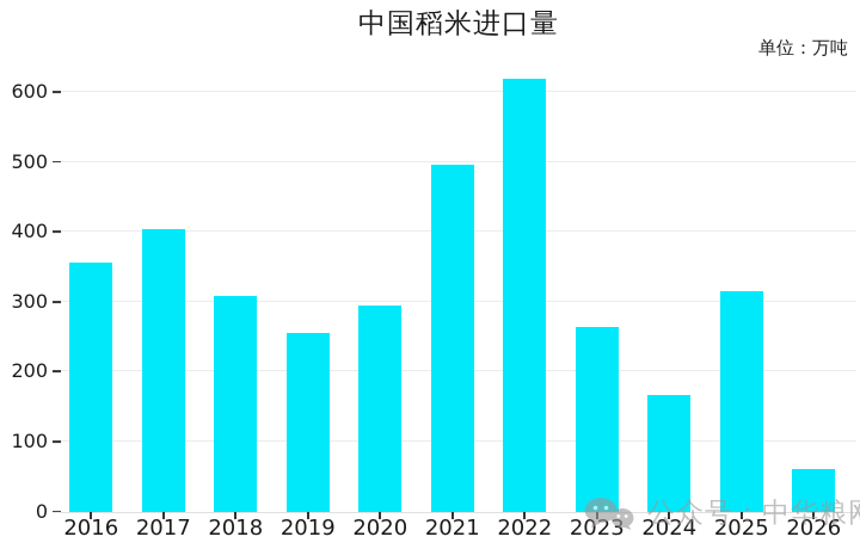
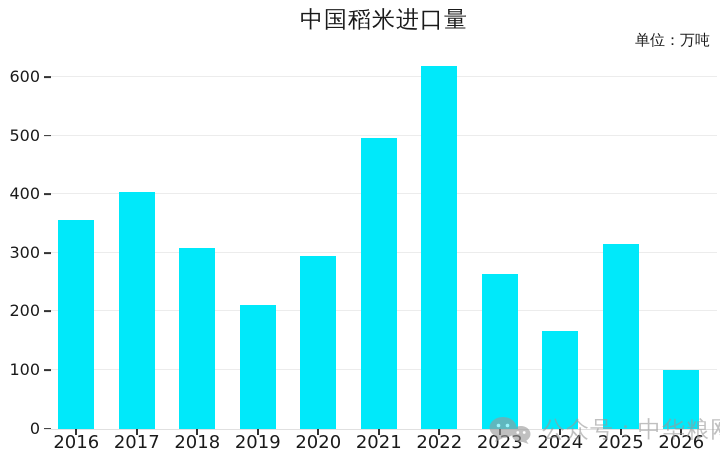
2019: 260 -> 210
2026: 60 -> 100
